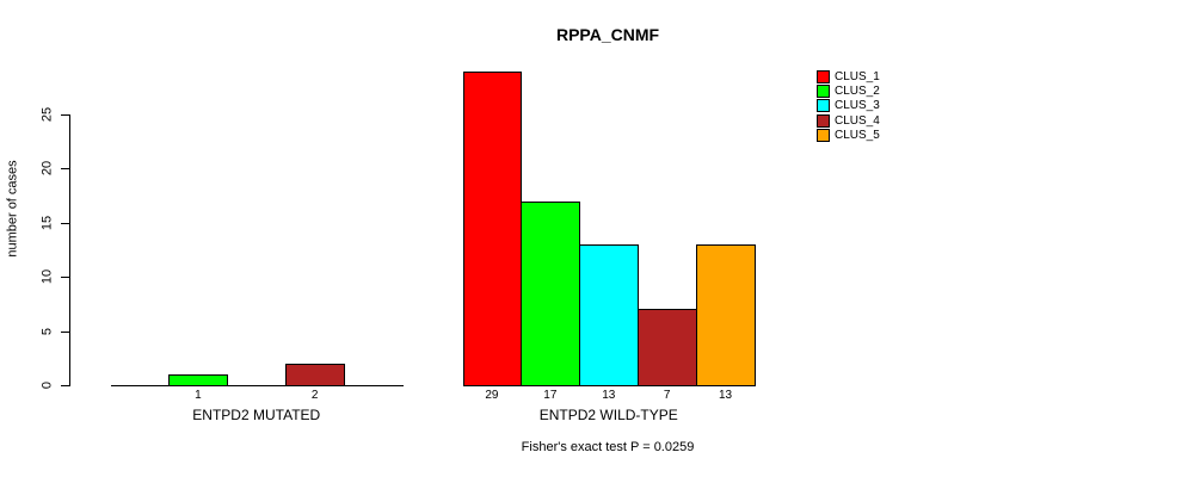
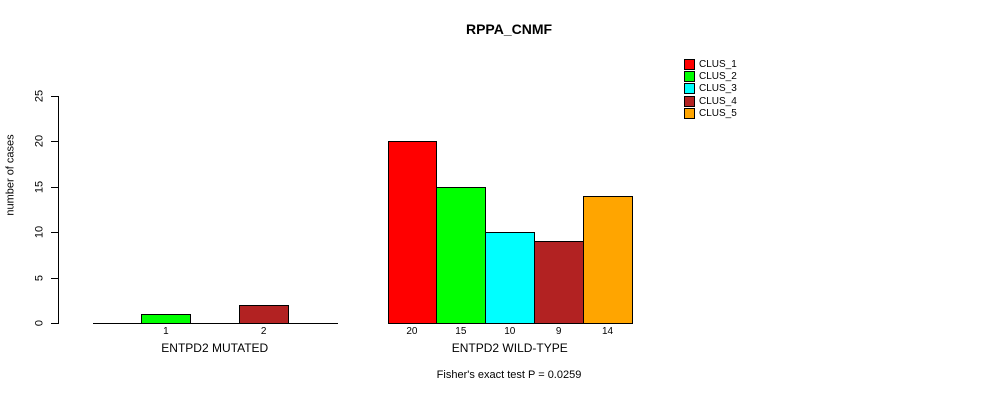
CLUS_1/ENTPD2 WILD-TYPE: 29 -> 20
CLUS_2/ENTPD2 WILD-TYPE: 17 -> 15
CLUS_3/ENTPD2 WILD-TYPE: 13 -> 10
CLUS_4/ENTPD2 WILD-TYPE: 7 -> 9
CLUS_5/ENTPD2 WILD-TYPE: 13 -> 14
